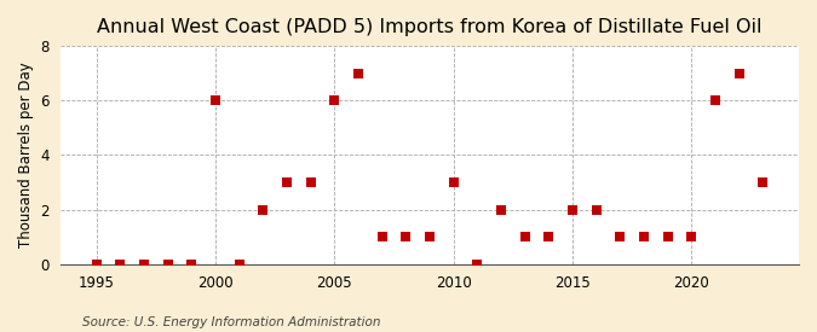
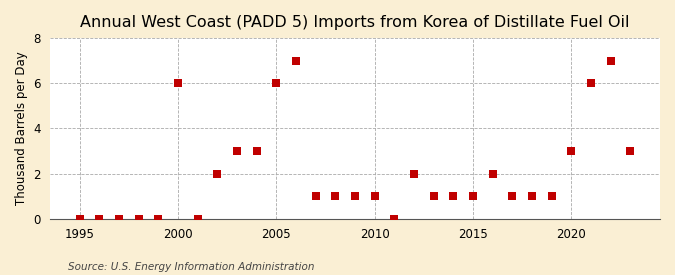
2010: 3 -> 1
2015: 2 -> 1
2020: 1 -> 3
